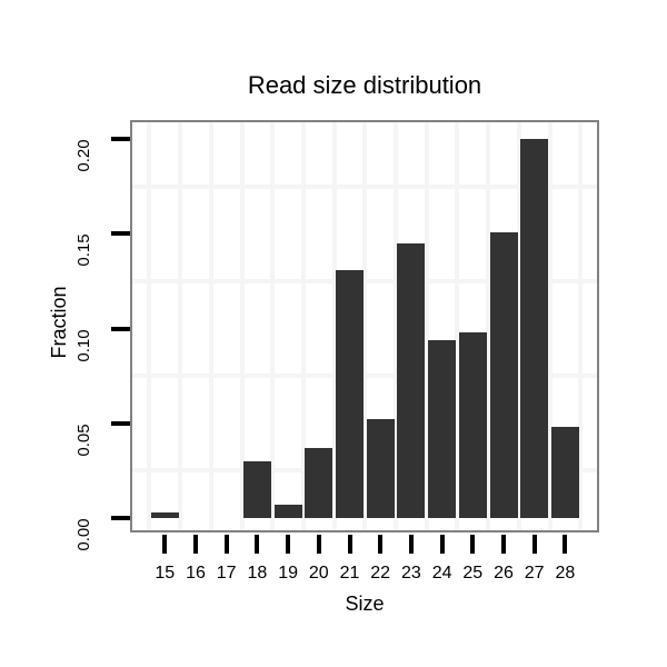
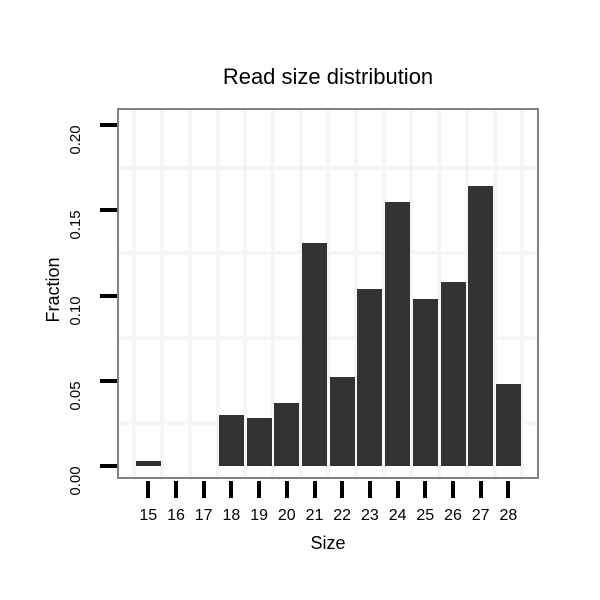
19: 0.007 -> 0.028
23: 0.145 -> 0.104
24: 0.094 -> 0.155
26: 0.151 -> 0.108
27: 0.200 -> 0.164
